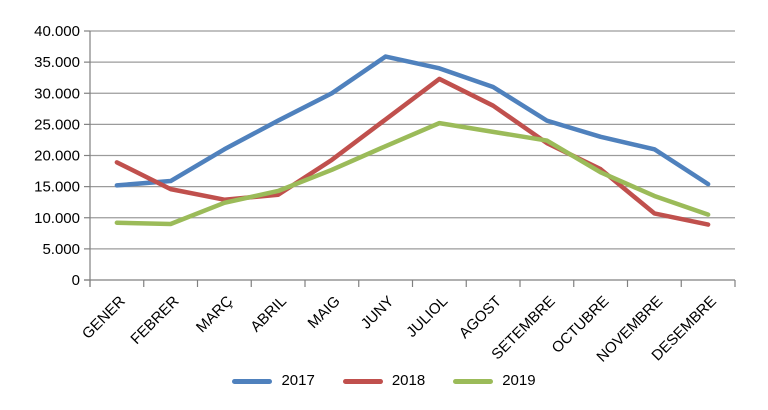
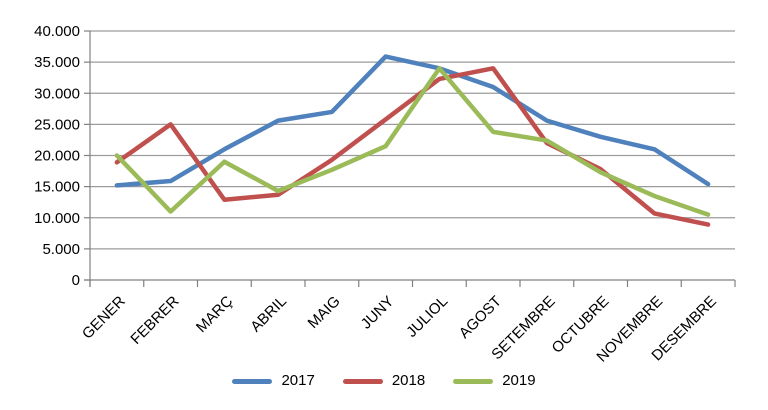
2019/GENER: 9000 -> 20000
2018/FEBRER: 15000 -> 25000
2019/FEBRER: 9000 -> 11000
2019/MARÇ: 12000 -> 19000
2017/MAIG: 30000 -> 27000
2019/JULIOL: 25000 -> 34000
2018/AGOST: 28000 -> 34000
